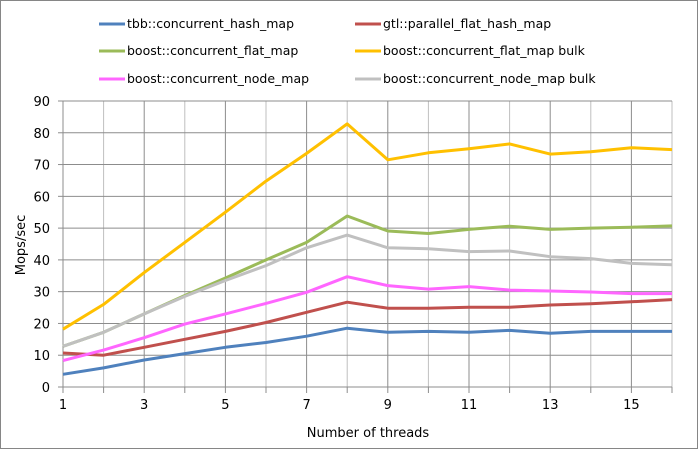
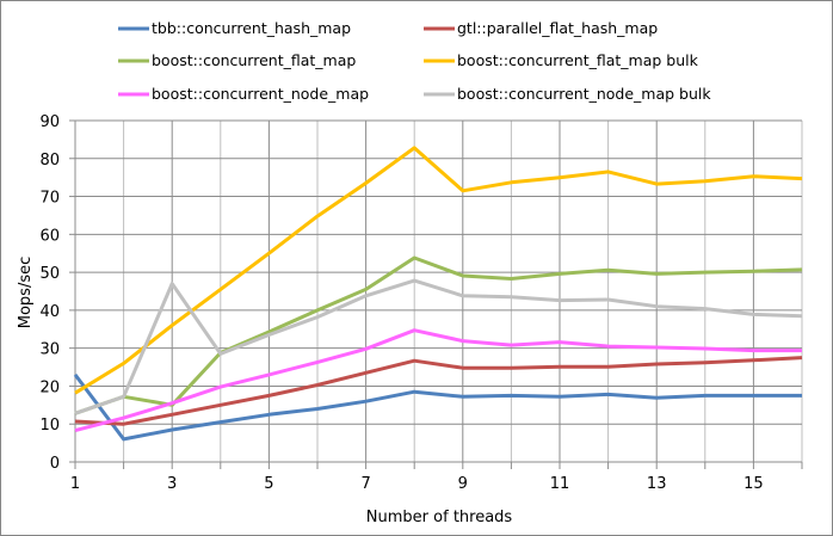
tbb::concurrent_hash_map/1: 4 -> 23
boost::concurrent_flat_map/3: 23 -> 15
boost::concurrent_node_map bulk/3: 23 -> 47
